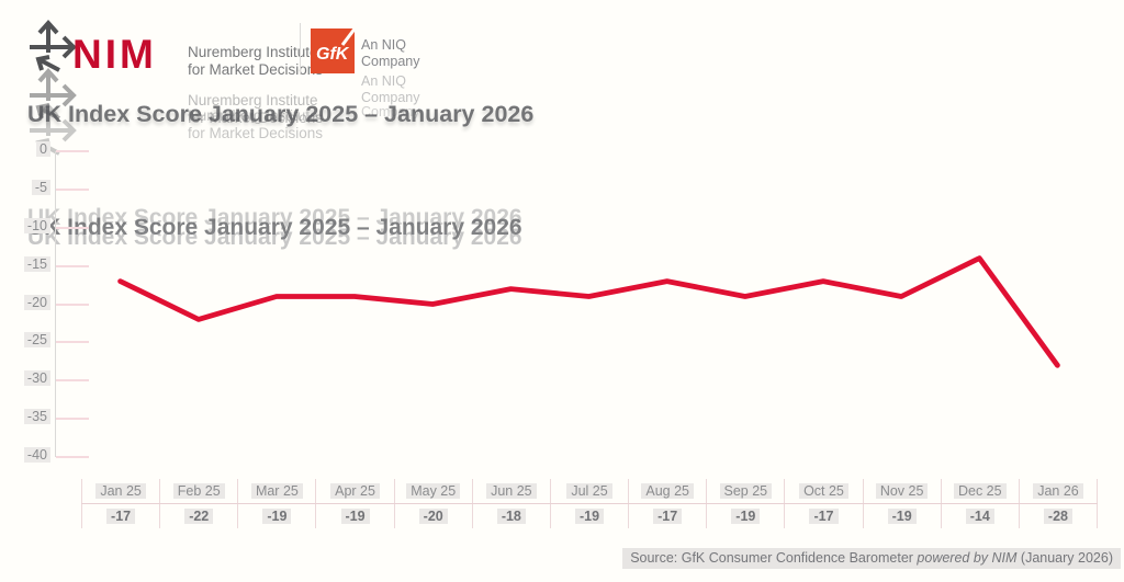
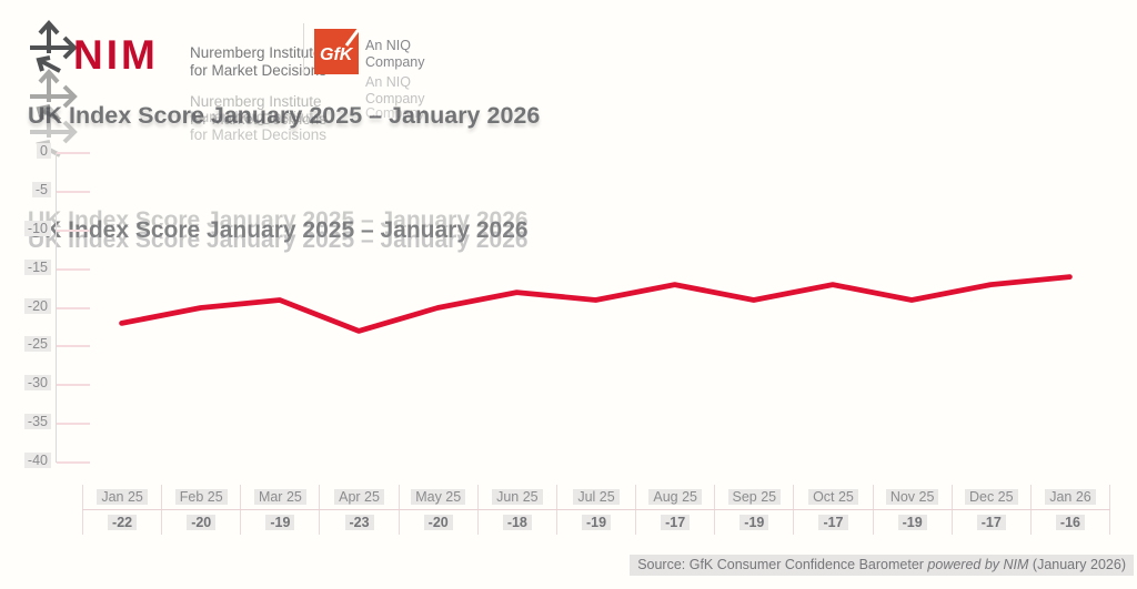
Jan 25: -17 -> -22
Feb 25: -22 -> -20
Apr 25: -19 -> -23
Dec 25: -14 -> -17
Jan 26: -28 -> -16
